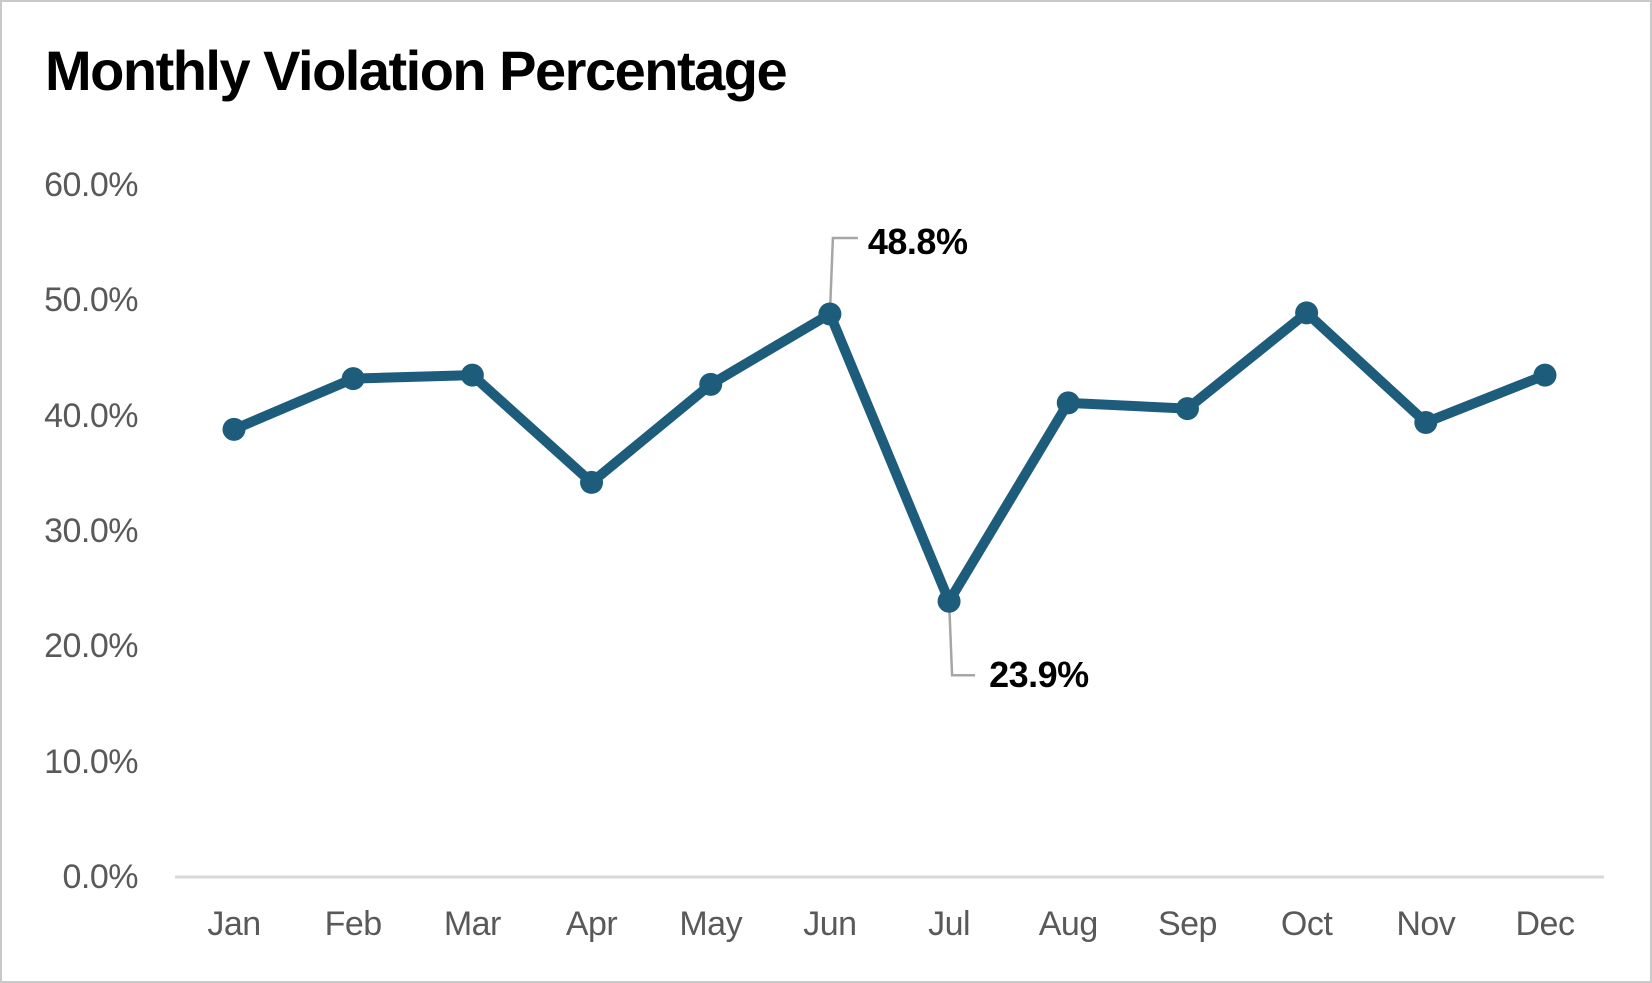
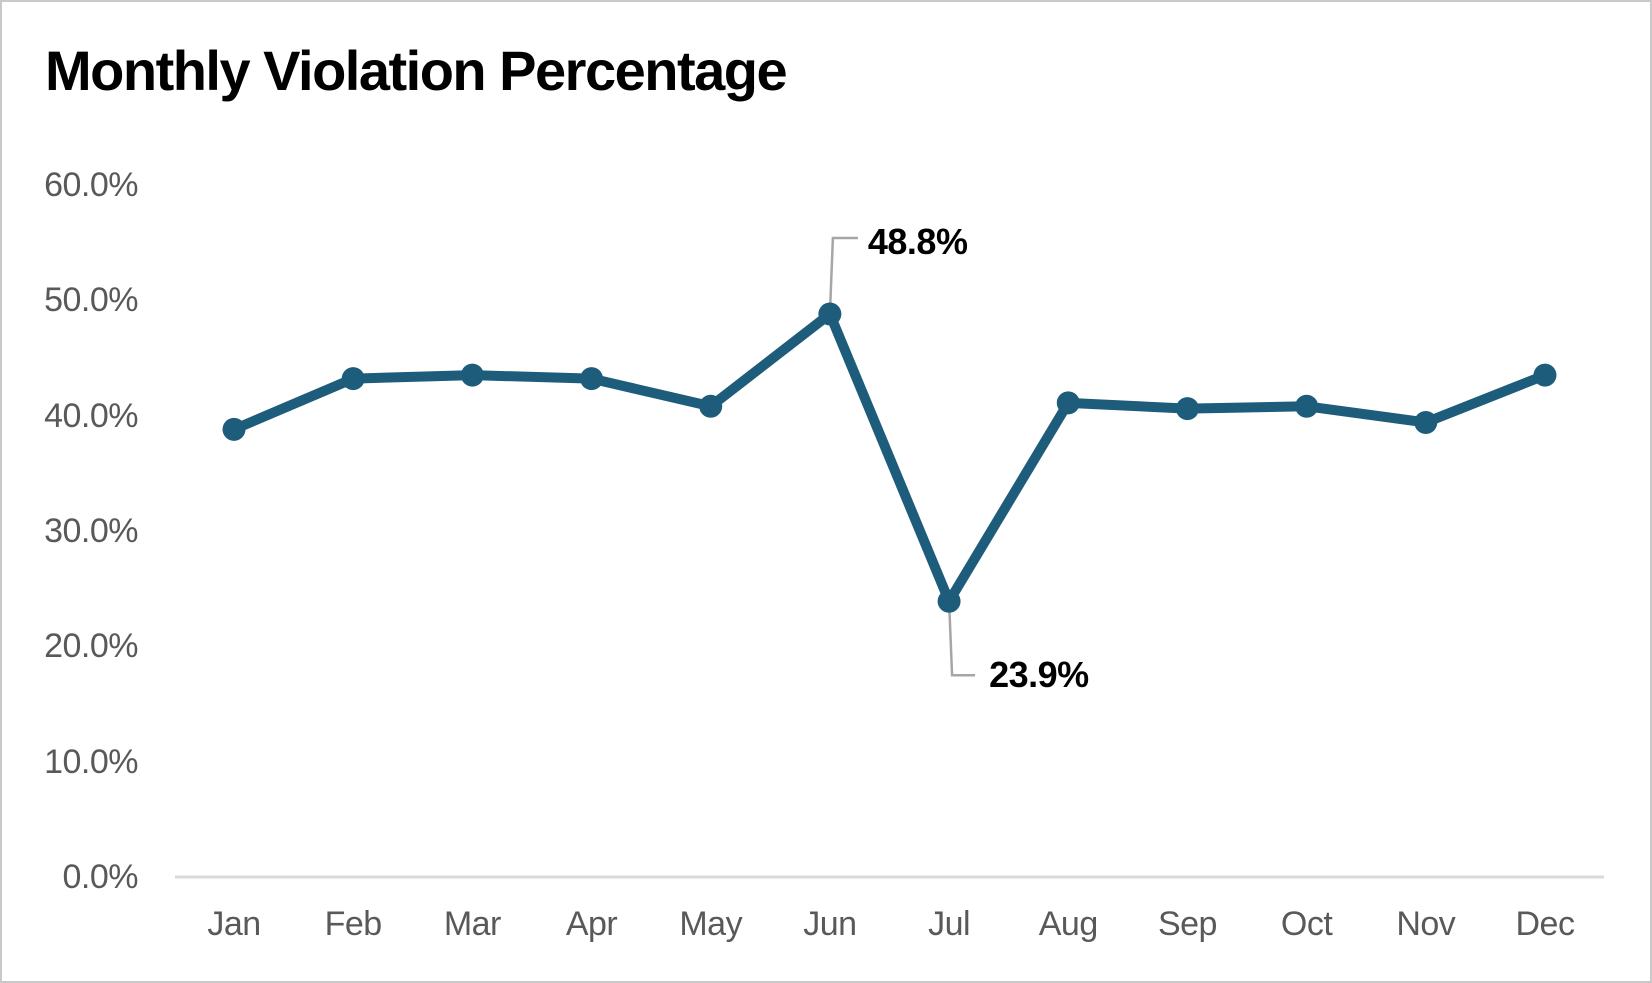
Apr: 34.2% -> 43.2%
May: 42.7% -> 40.8%
Oct: 48.9% -> 40.8%
